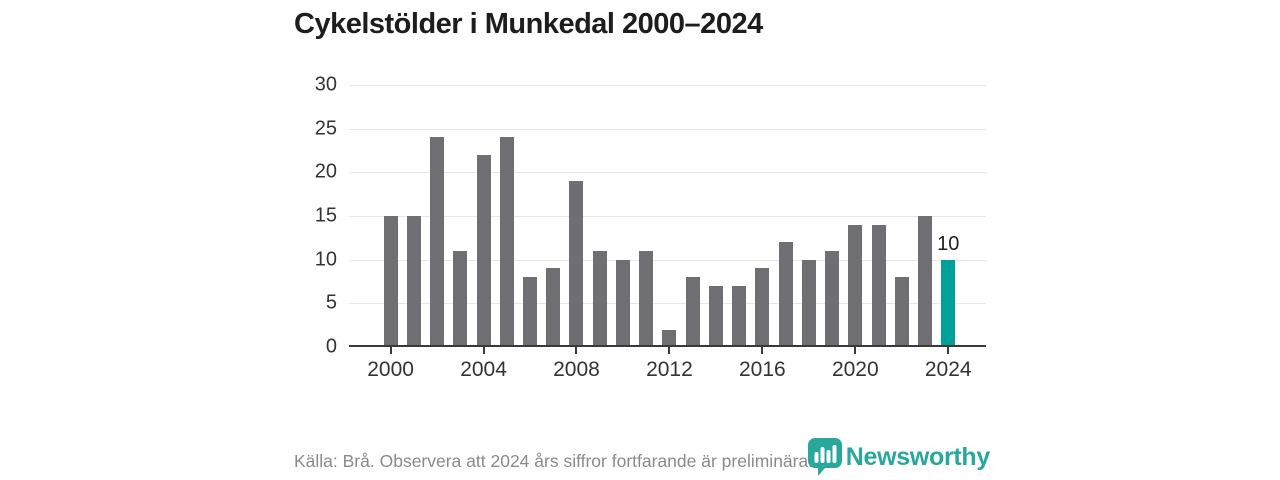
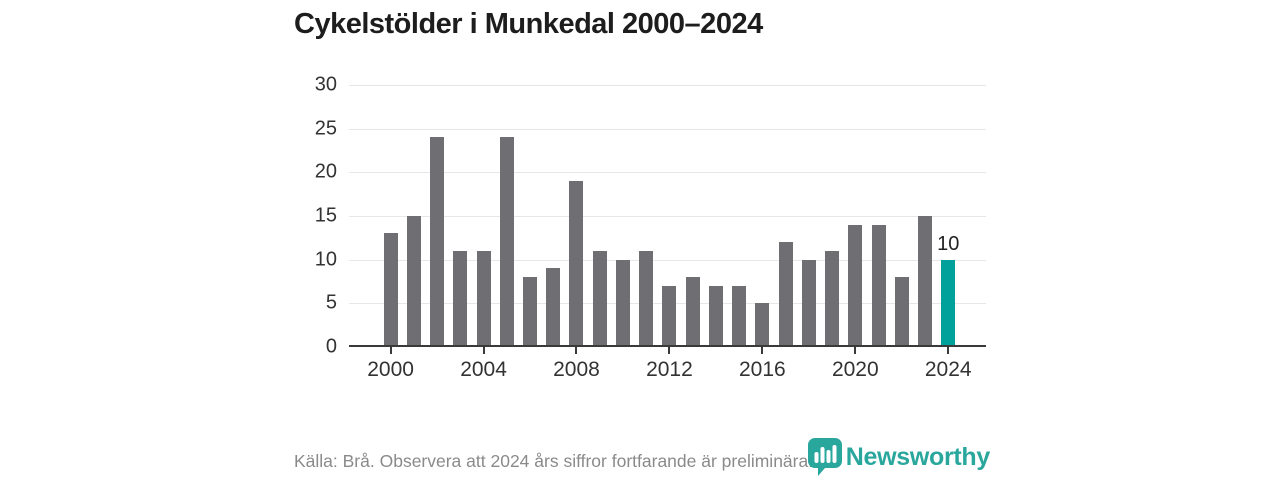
2000: 15 -> 13
2004: 22 -> 11
2012: 2 -> 7
2016: 9 -> 5
